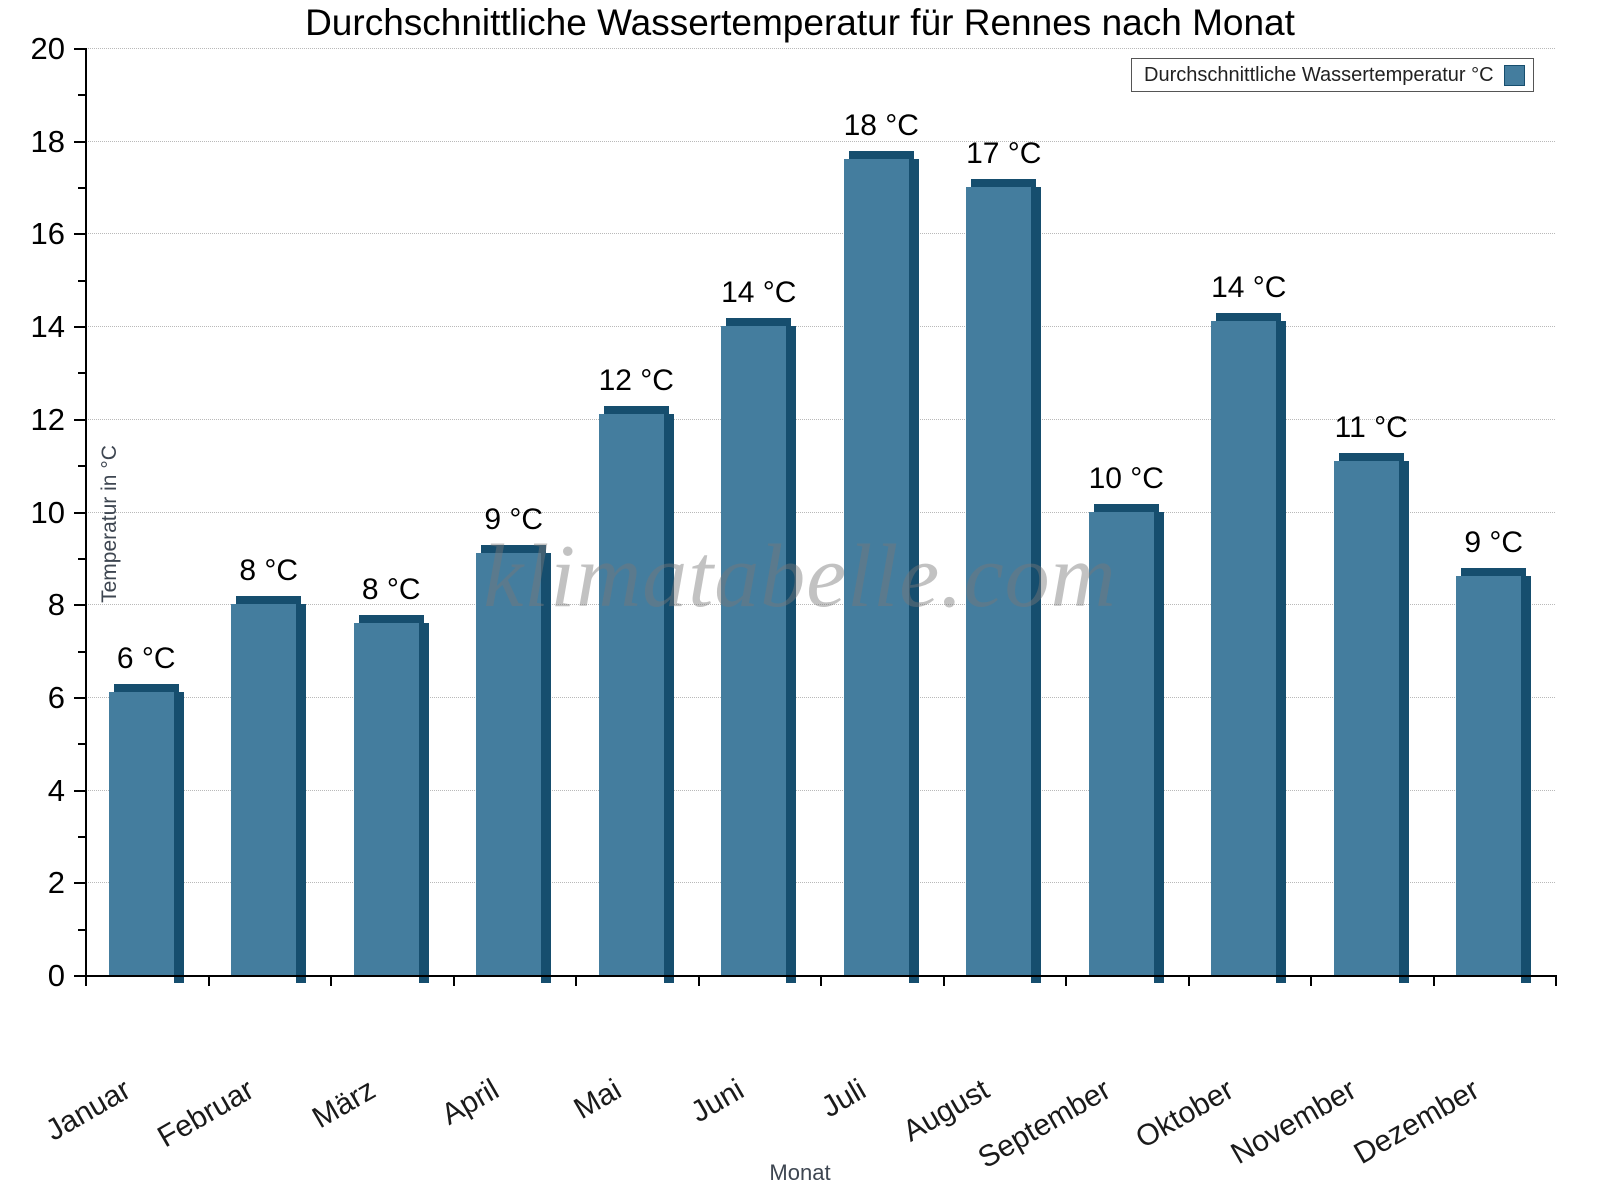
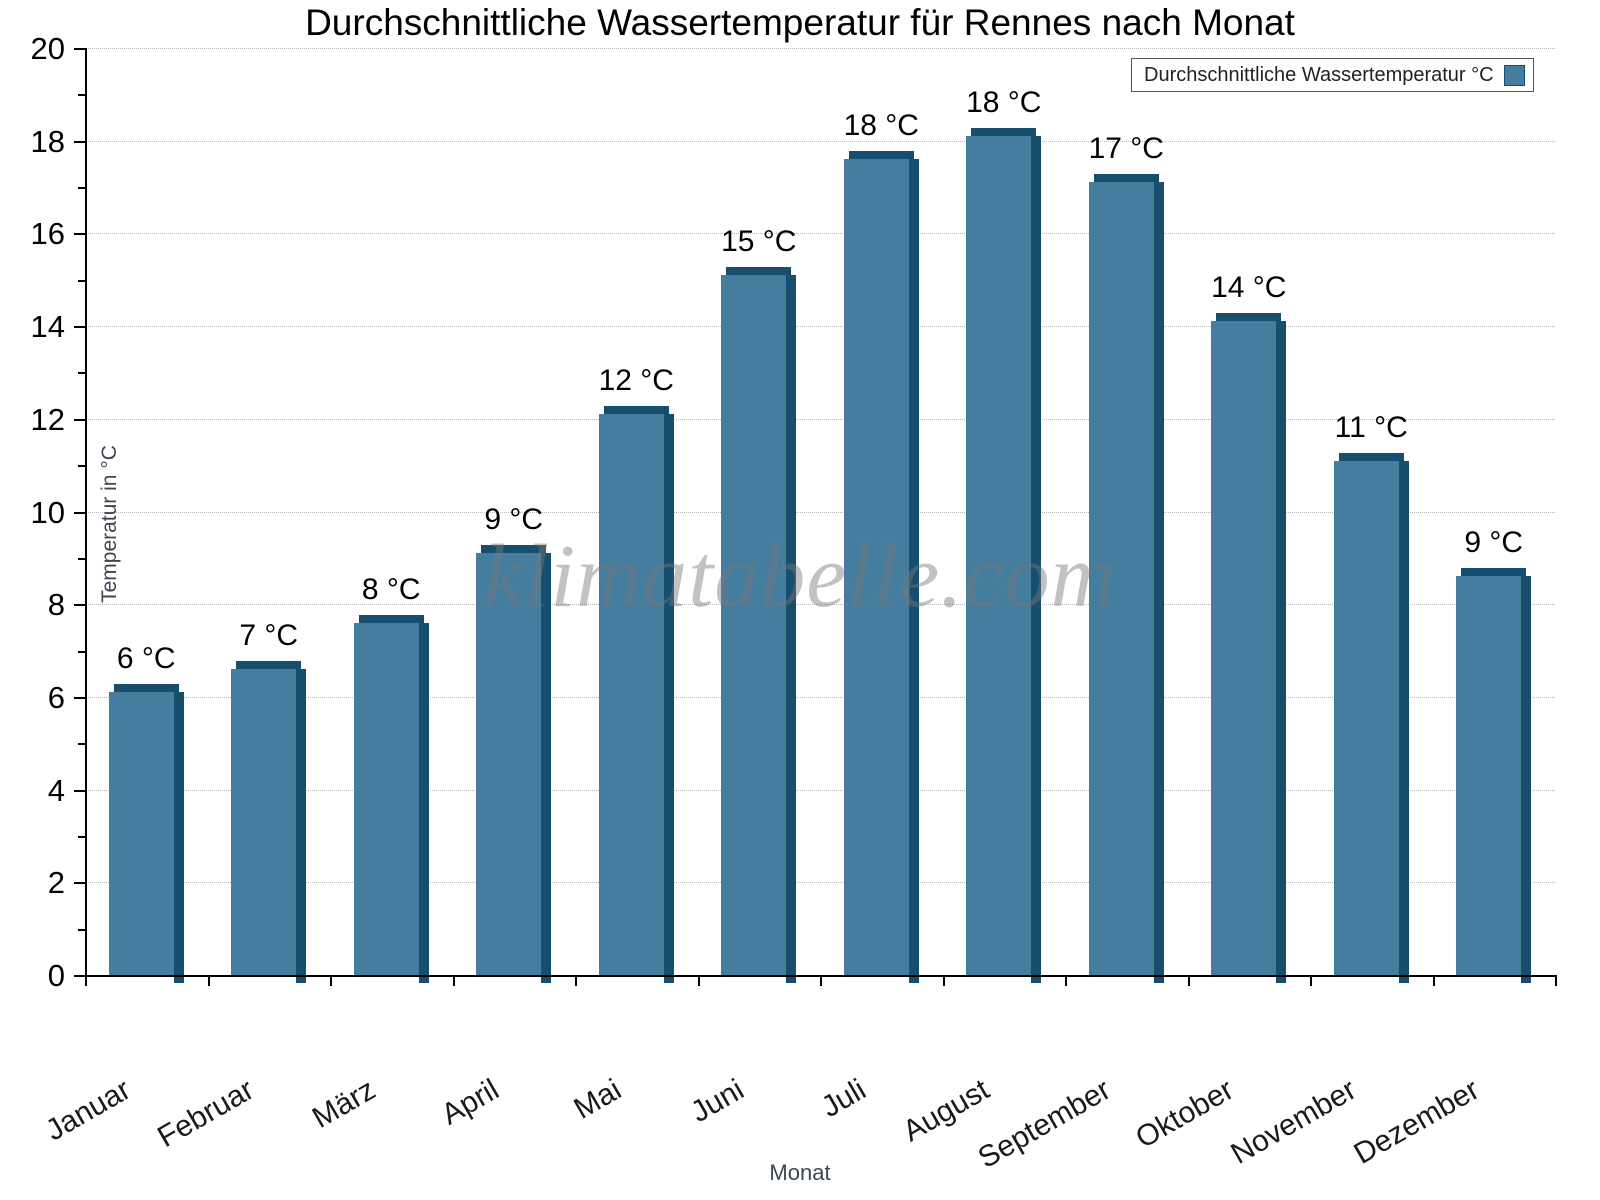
Februar: 8 -> 7
Juni: 14 -> 15
August: 17 -> 18
September: 10 -> 17
